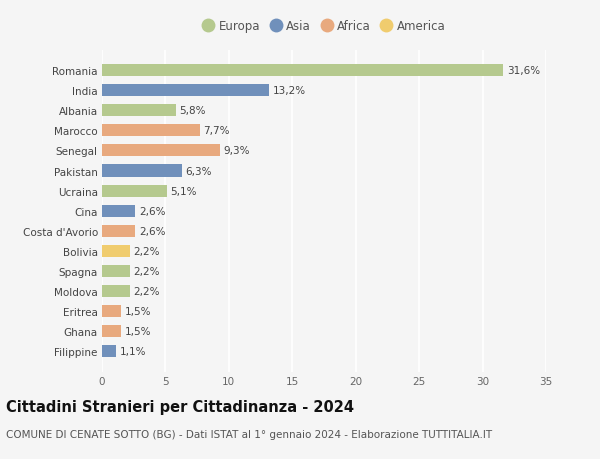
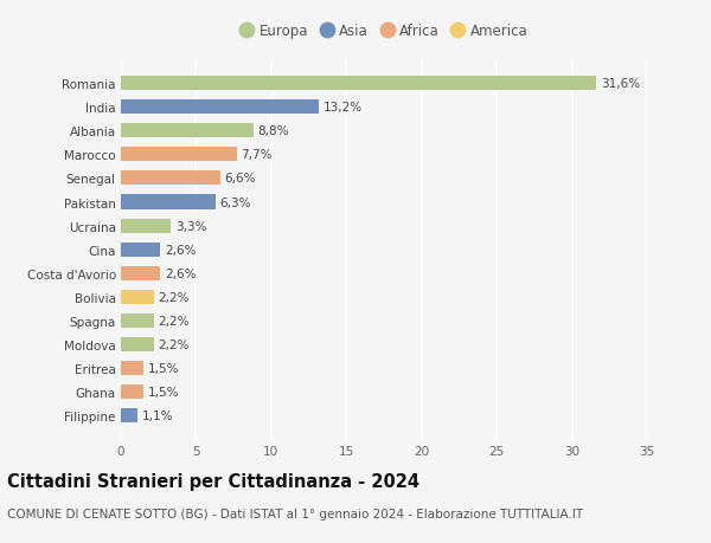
Albania: 5,8% -> 8,8%
Senegal: 9,3% -> 6,6%
Ucraina: 5,1% -> 3,3%
